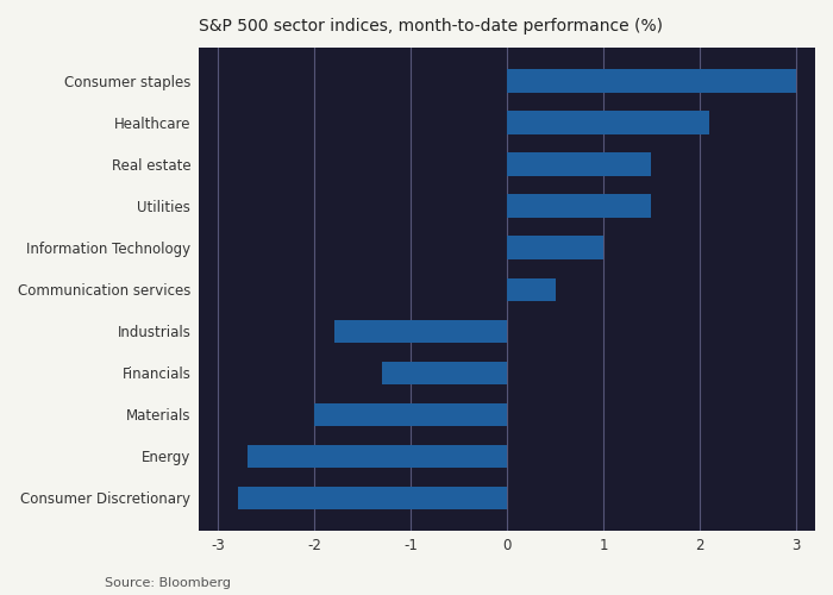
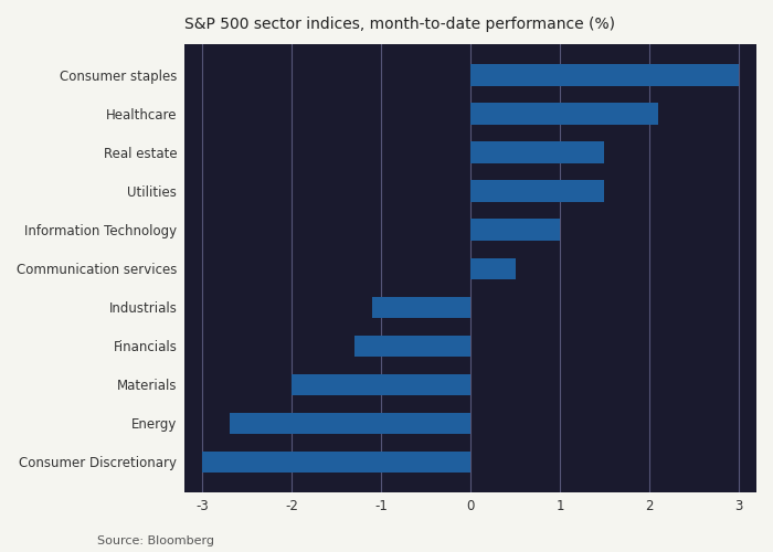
Industrials: -1.8 -> -1.1
Consumer Discretionary: -2.8 -> -3.0
